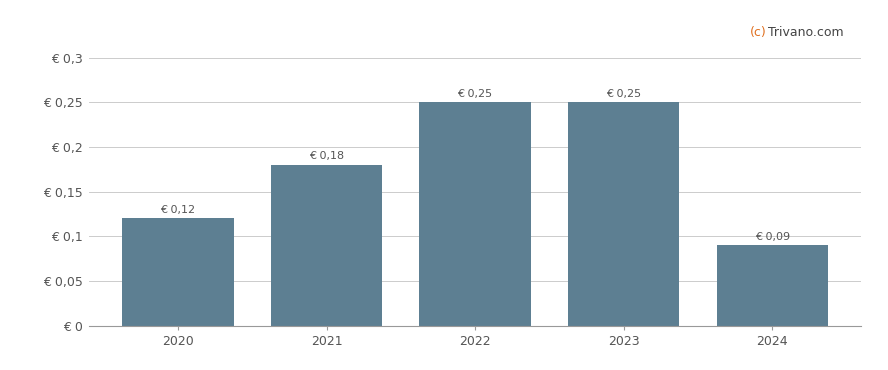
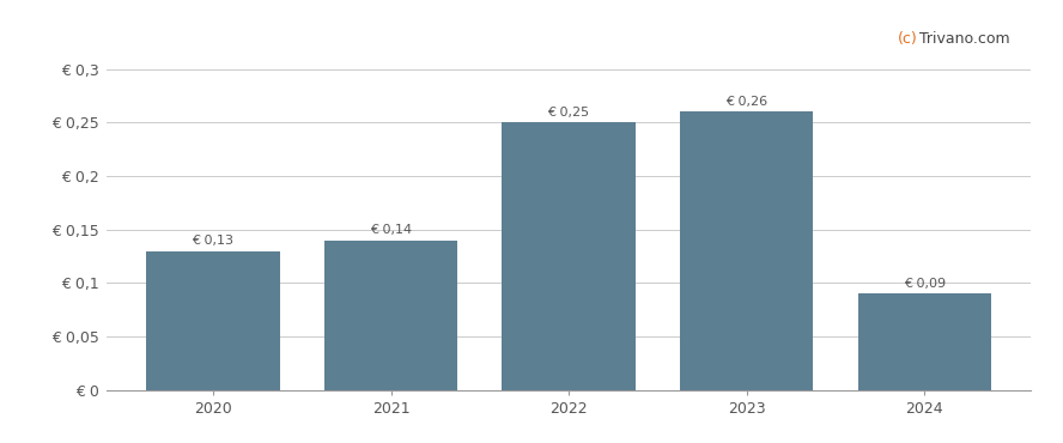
2020: 0,12 -> 0,13
2021: 0,18 -> 0,14
2023: 0,25 -> 0,26
